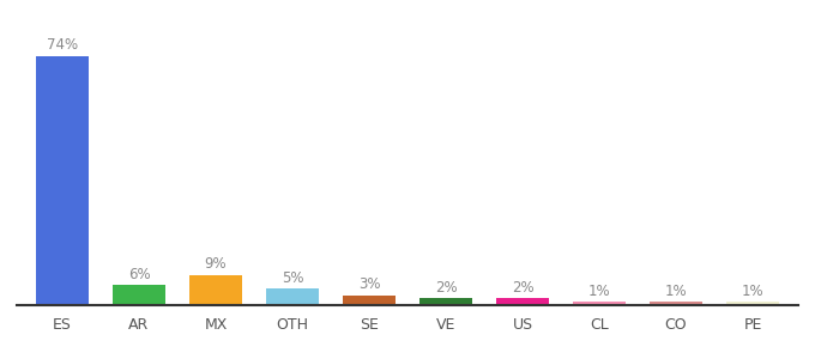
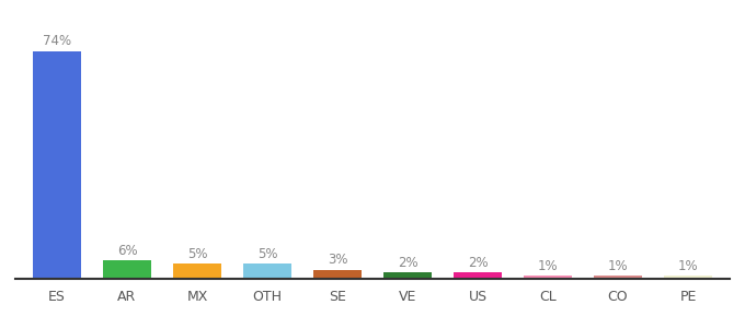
MX: 9% -> 5%
